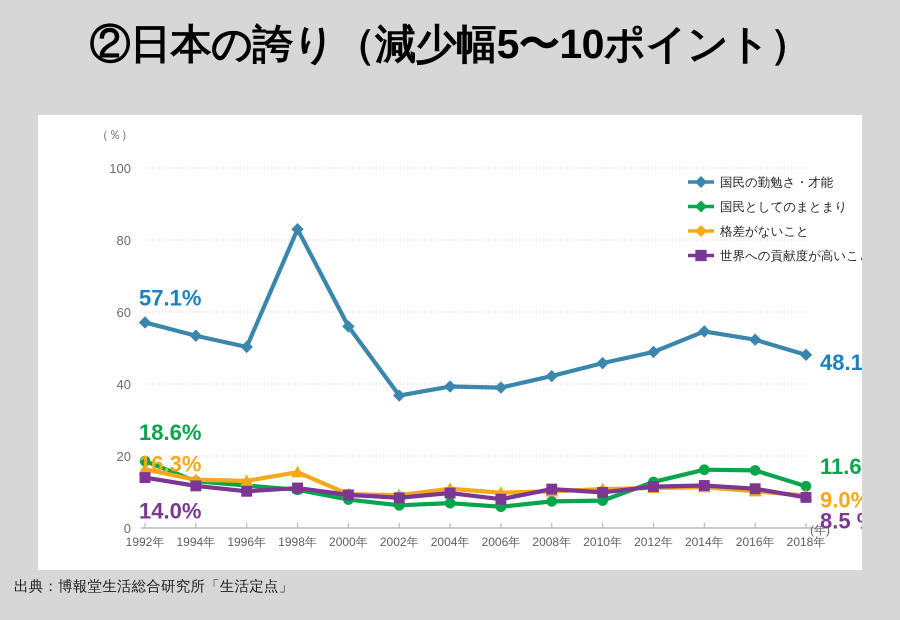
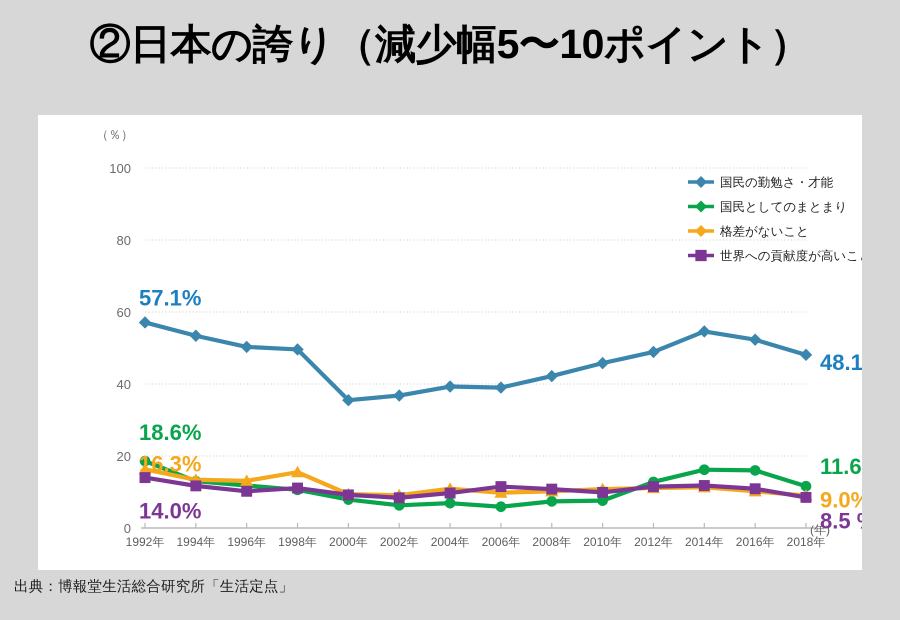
国民の勤勉さ・才能/1998年: 83 -> 50
国民の勤勉さ・才能/2000年: 56 -> 36
世界への貢献度が高いこと/2006年: 8 -> 12
